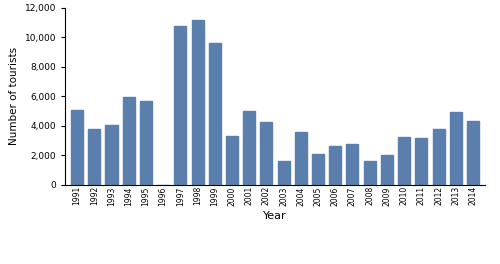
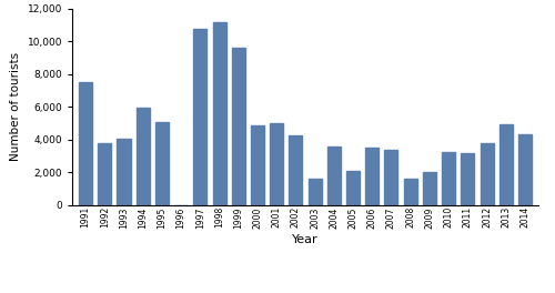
1991: 5,000 -> 7,500
1995: 5,700 -> 5,100
2000: 3,300 -> 4,900
2006: 2,600 -> 3,500
2007: 2,800 -> 3,400
